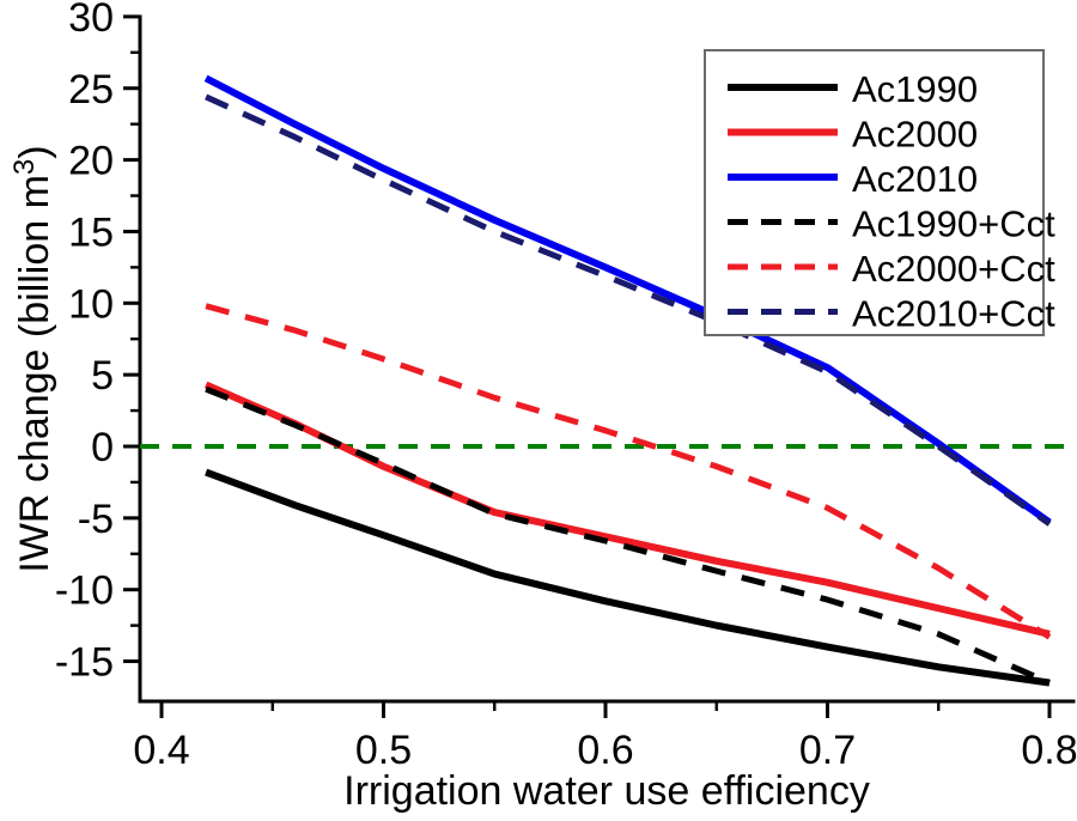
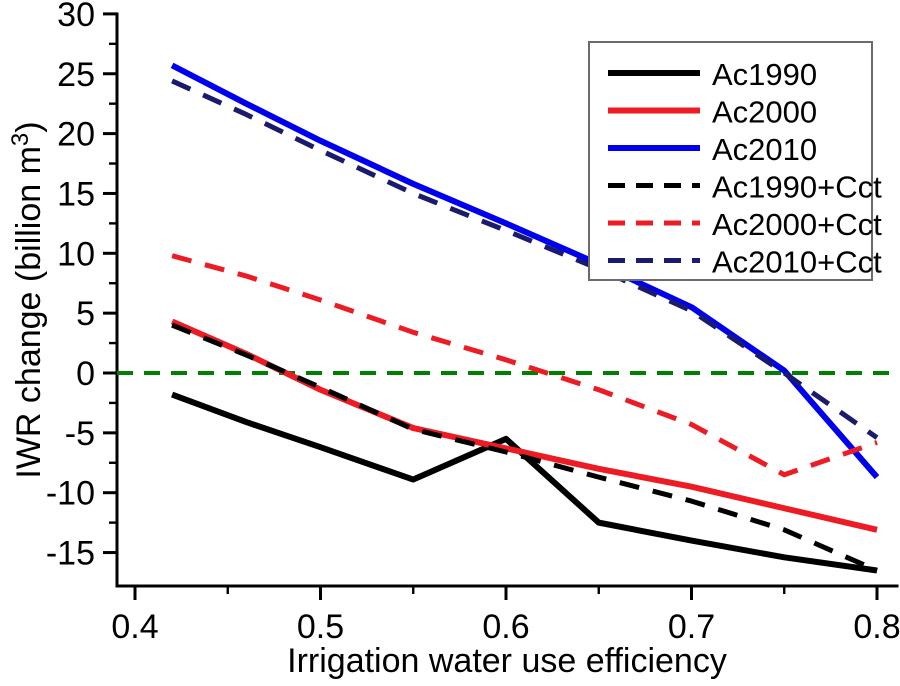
Ac1990/0.6: -10.8 -> -5.5
Ac2010/0.8: -5.3 -> -8.7
Ac2000+Cct/0.8: -13.3 -> -5.8
